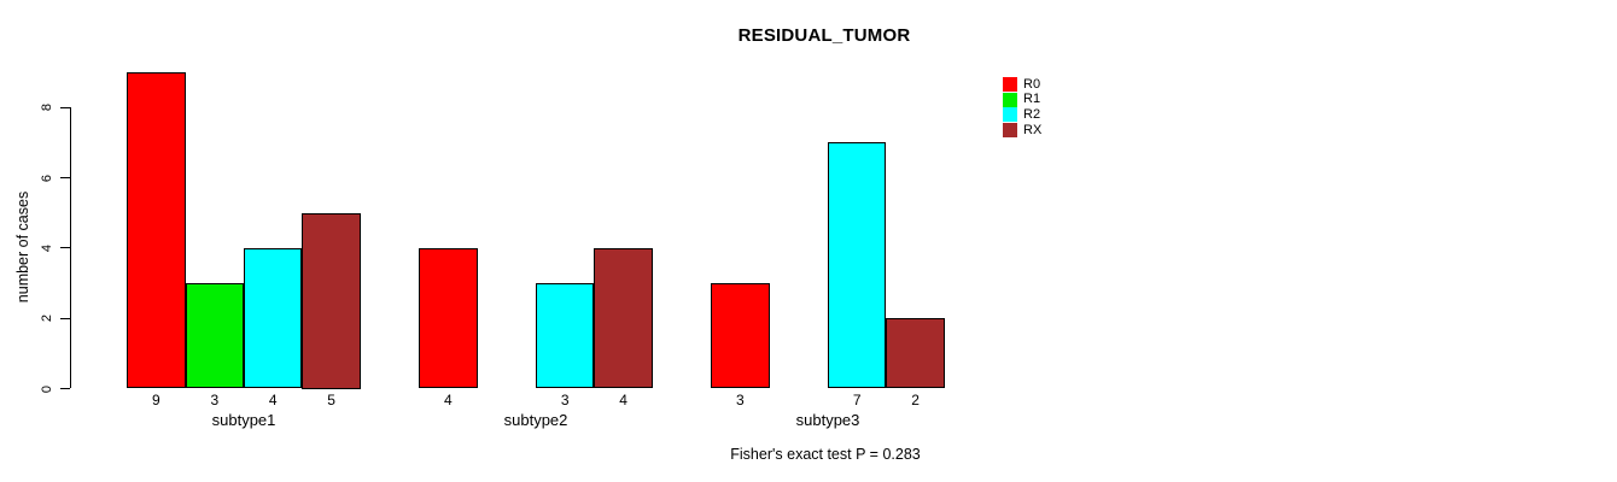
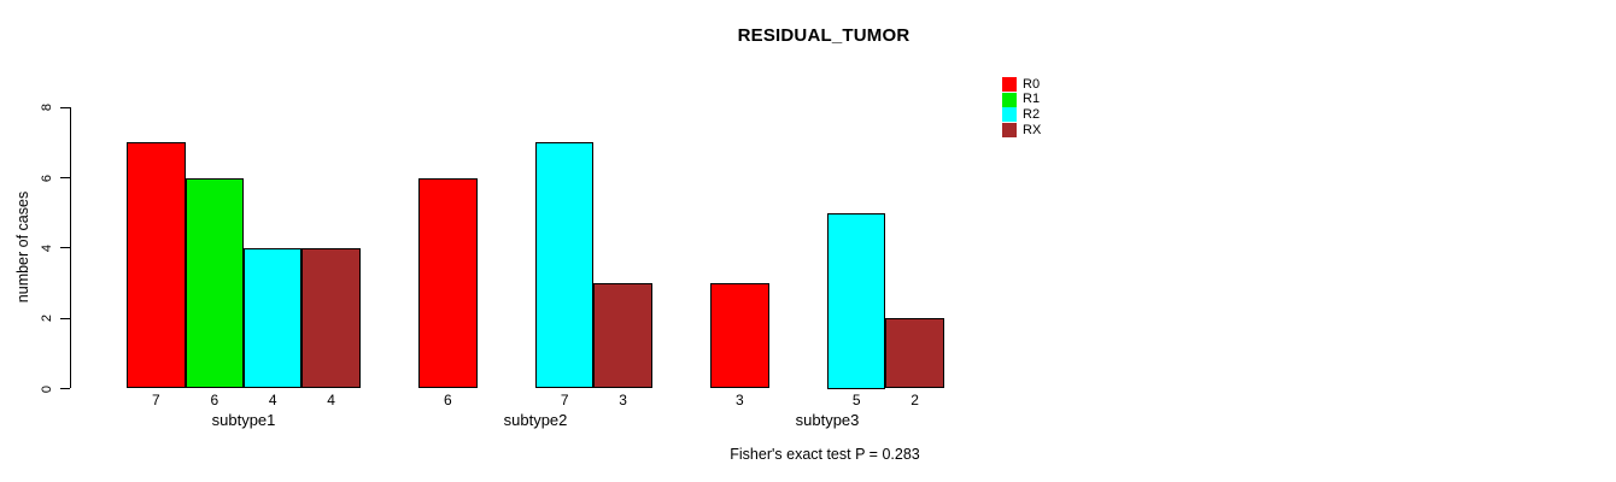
R0/subtype1: 9 -> 7
R1/subtype1: 3 -> 6
RX/subtype1: 5 -> 4
R0/subtype2: 4 -> 6
R2/subtype2: 3 -> 7
RX/subtype2: 4 -> 3
R2/subtype3: 7 -> 5
